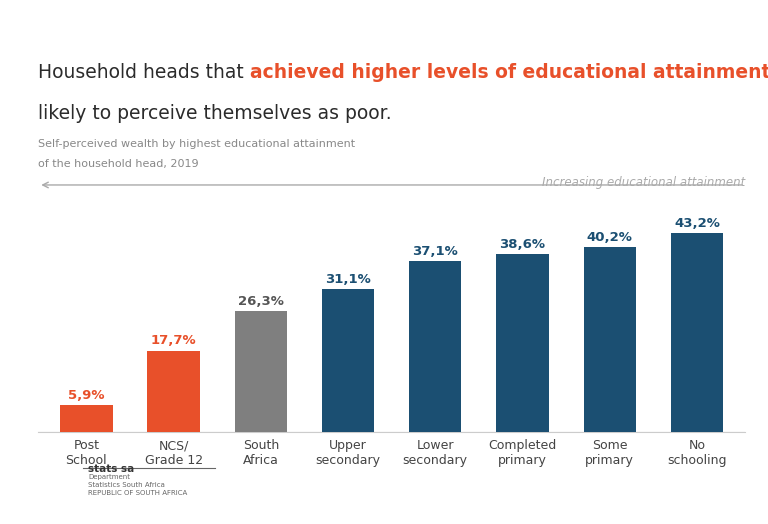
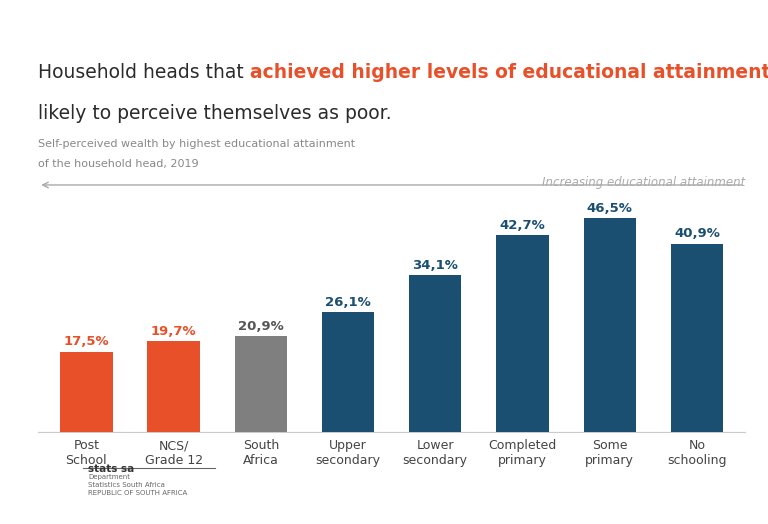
Post School: 5,9% -> 17,5%
NCS/ Grade 12: 17,7% -> 19,7%
South Africa: 26,3% -> 20,9%
Upper secondary: 31,1% -> 26,1%
Lower secondary: 37,1% -> 34,1%
Completed primary: 38,6% -> 42,7%
Some primary: 40,2% -> 46,5%
No schooling: 43,2% -> 40,9%
